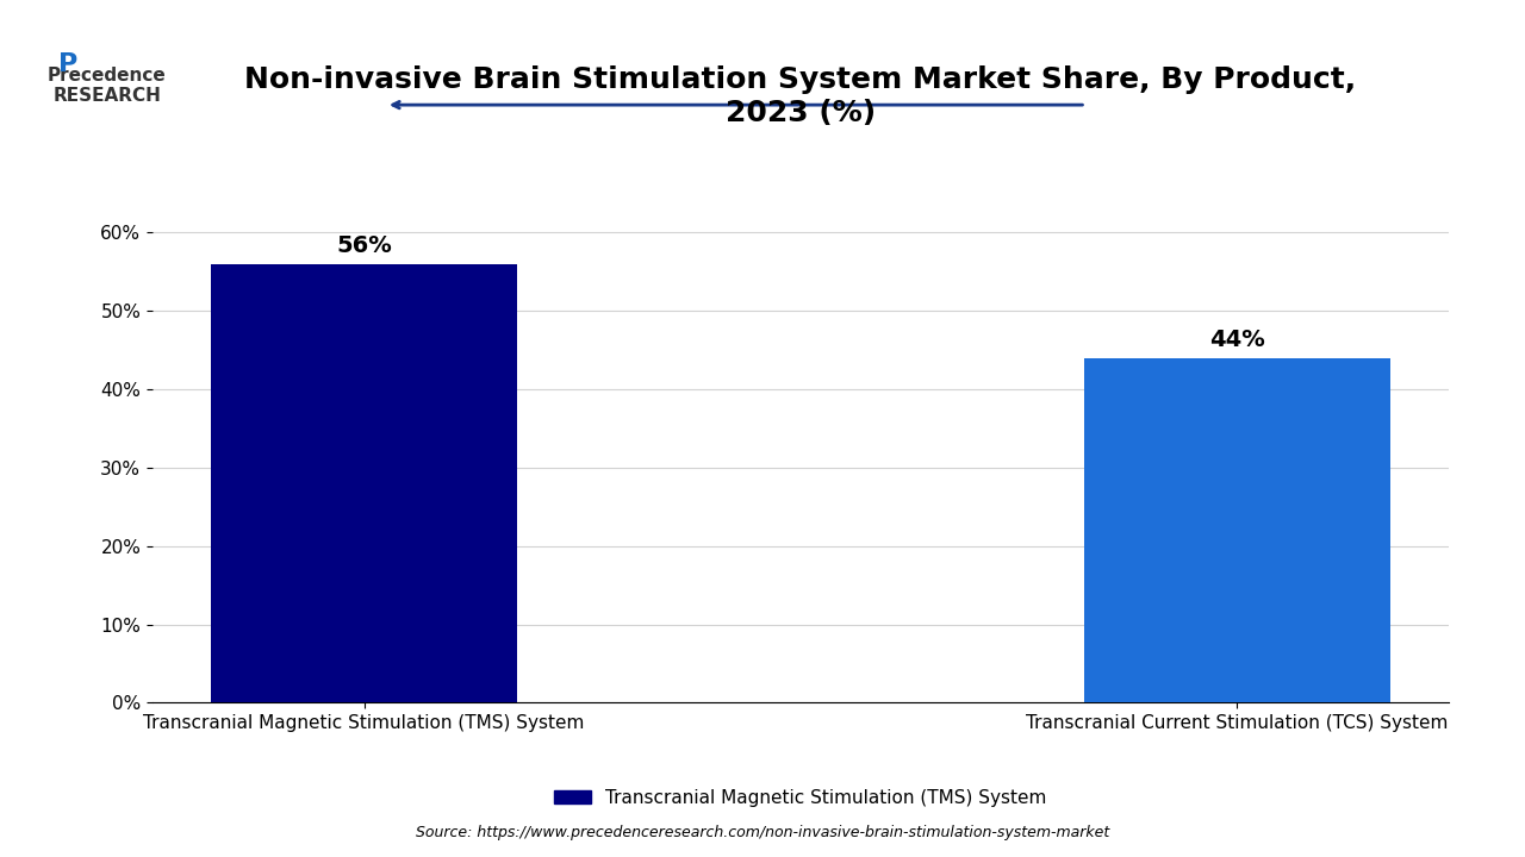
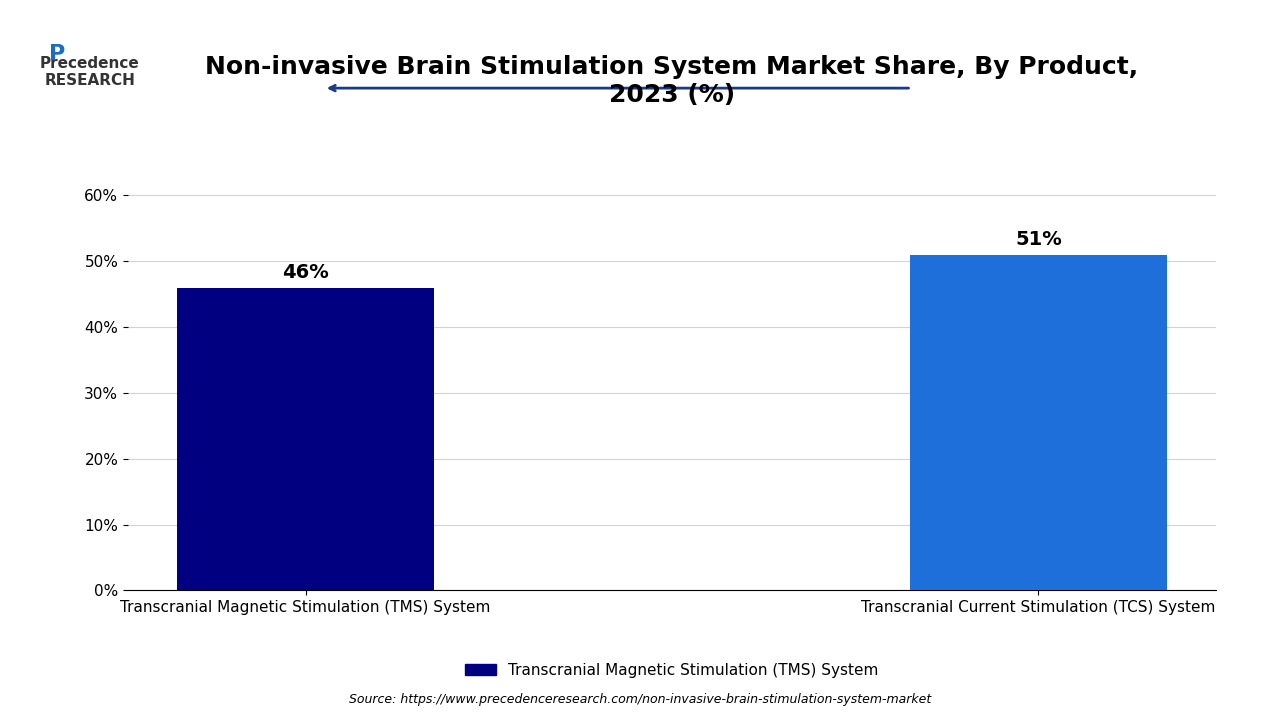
Transcranial Magnetic Stimulation (TMS) System: 56% -> 46%
Transcranial Current Stimulation (TCS) System: 44% -> 51%
